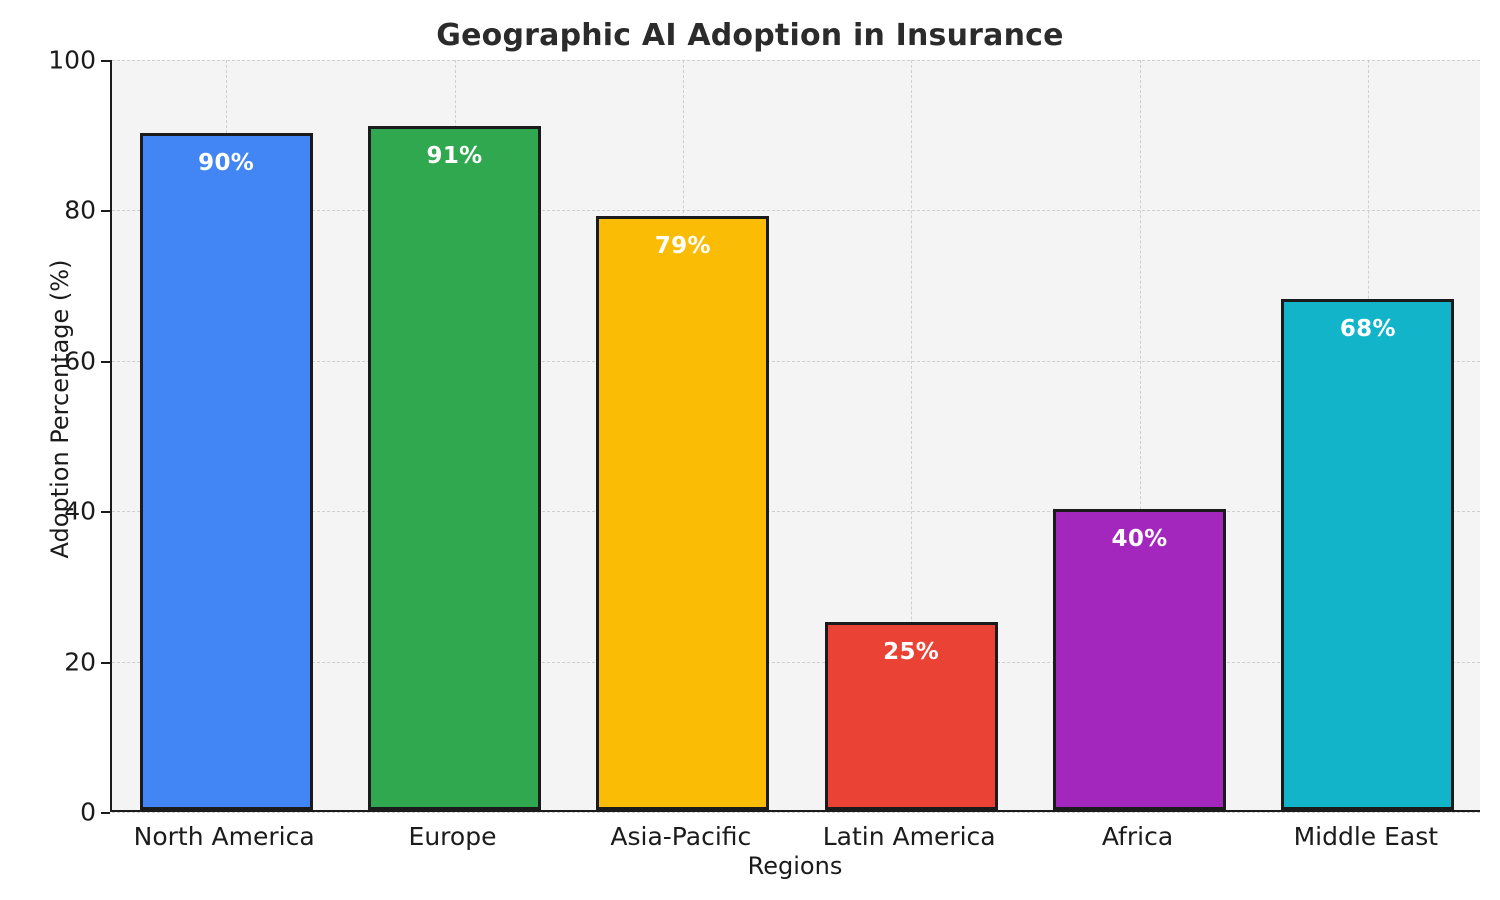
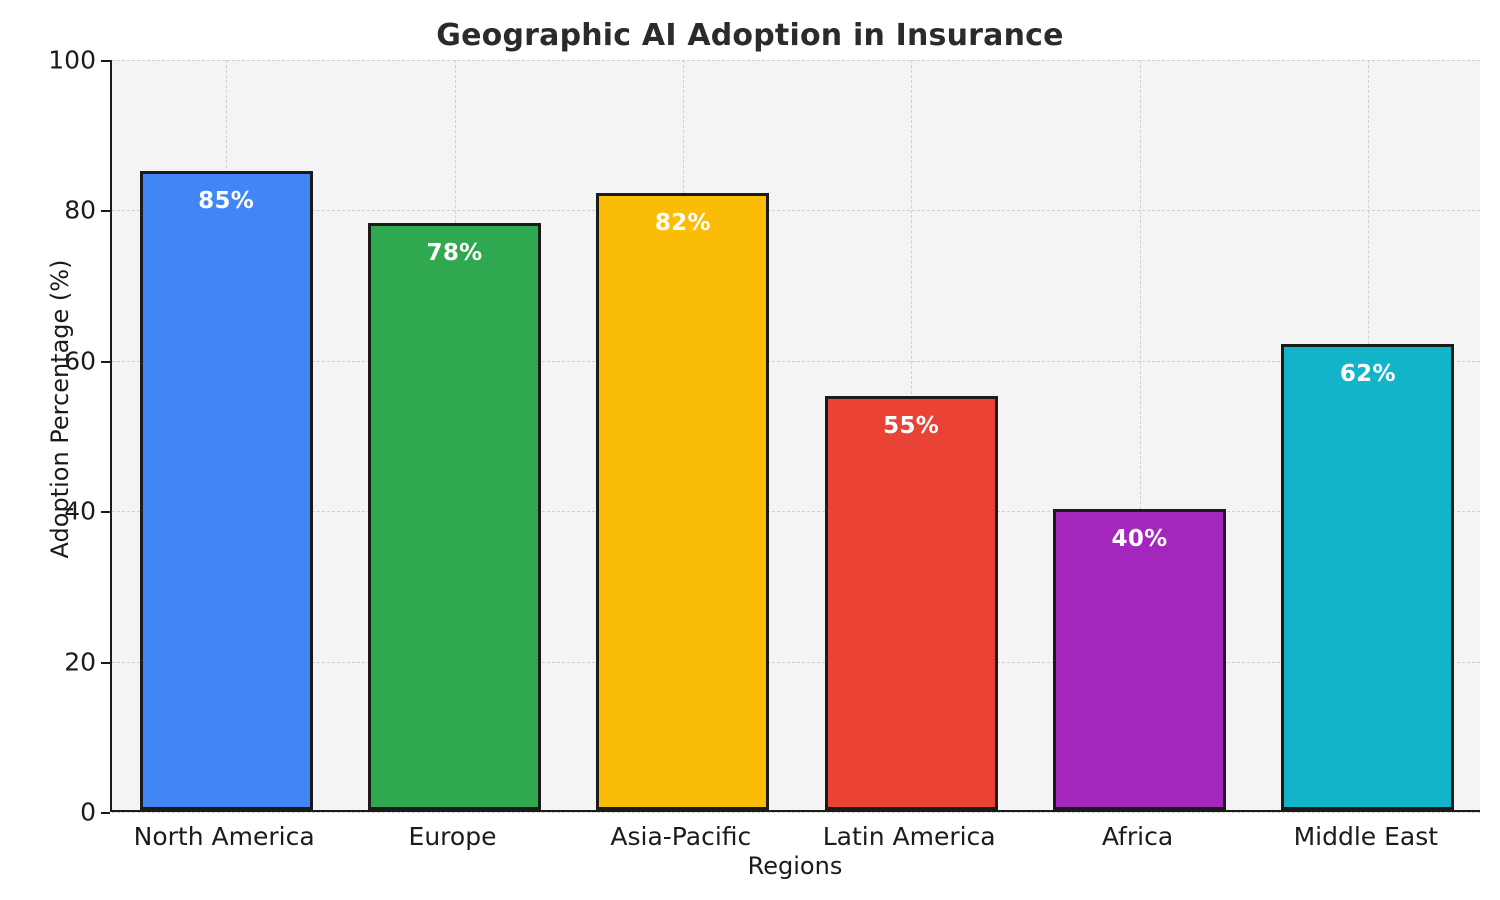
North America: 90% -> 85%
Europe: 91% -> 78%
Asia-Pacific: 79% -> 82%
Latin America: 25% -> 55%
Middle East: 68% -> 62%
